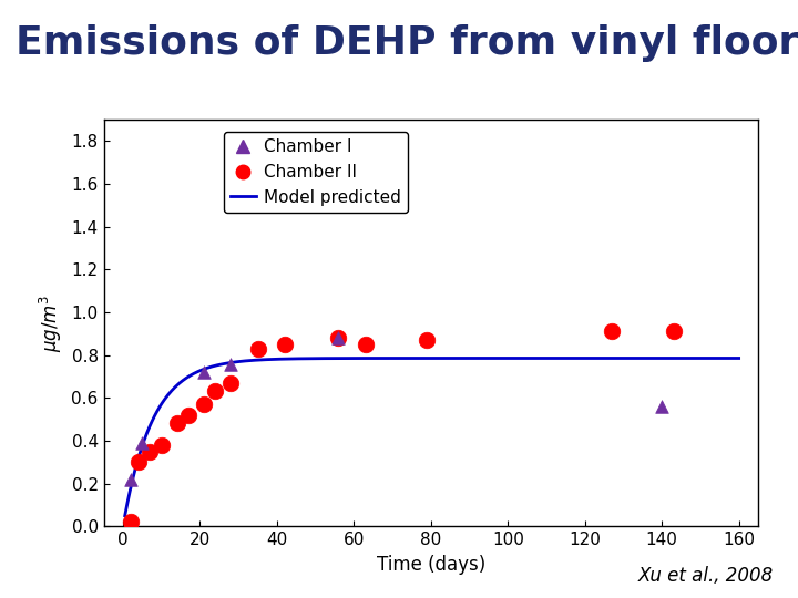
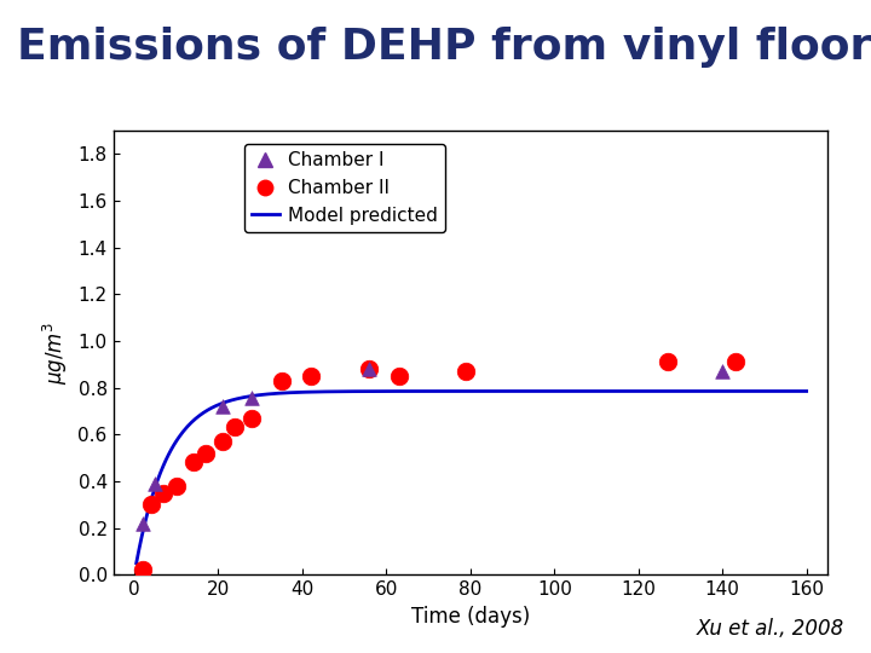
Chamber I/140: 0.56 -> 0.87
